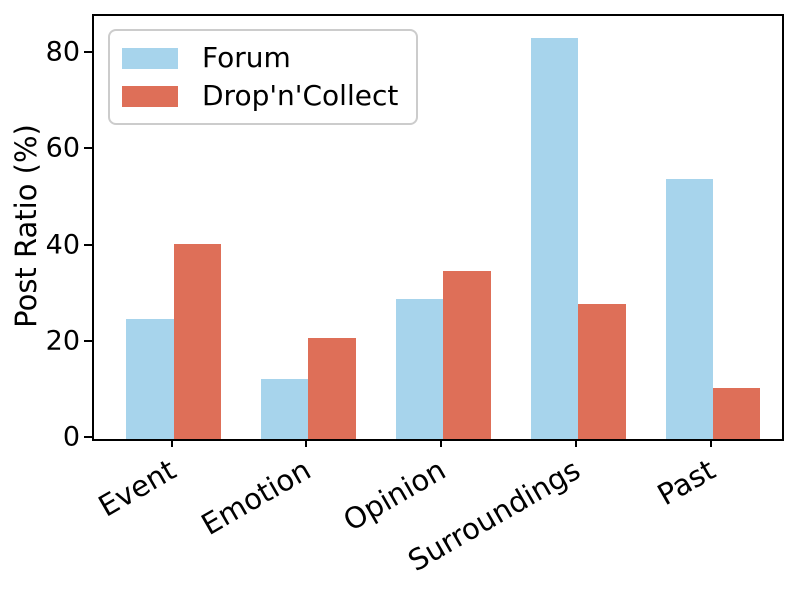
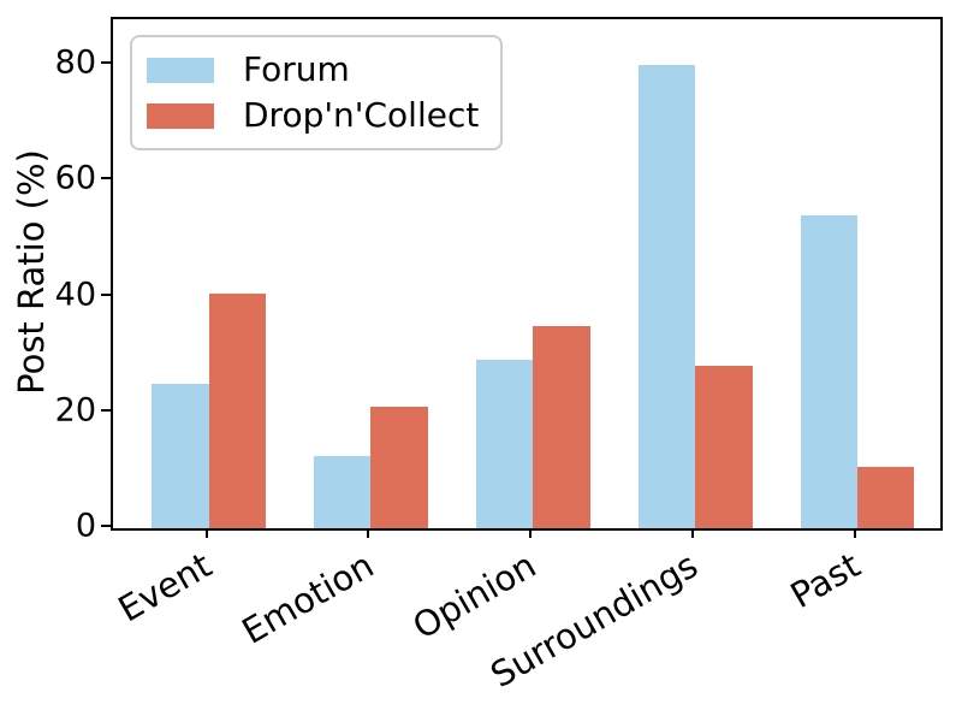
Forum/Surroundings: 83 -> 80
